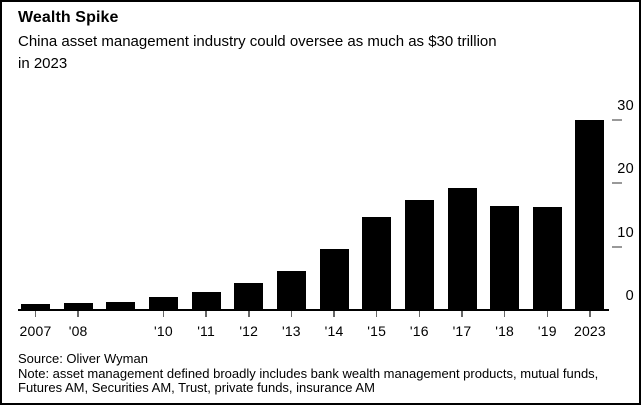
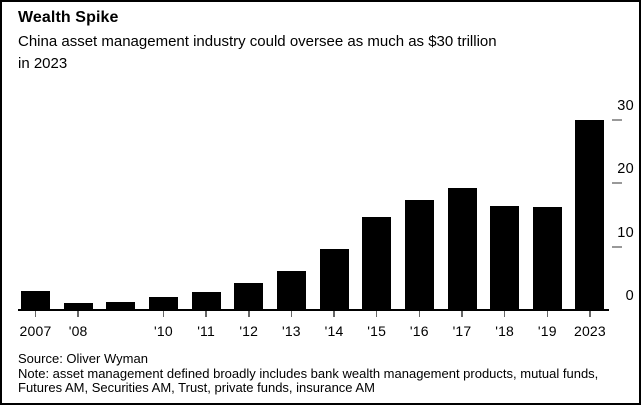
2007: 1 -> 3
